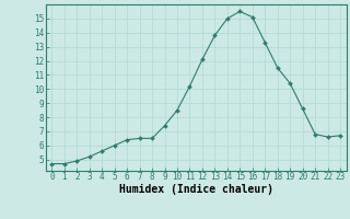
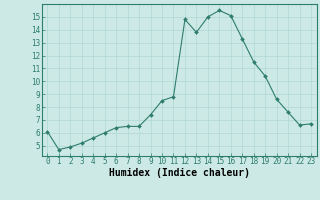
0: 4.7 -> 6.1
11: 10.2 -> 8.8
12: 12.1 -> 14.8
21: 6.8 -> 7.6
